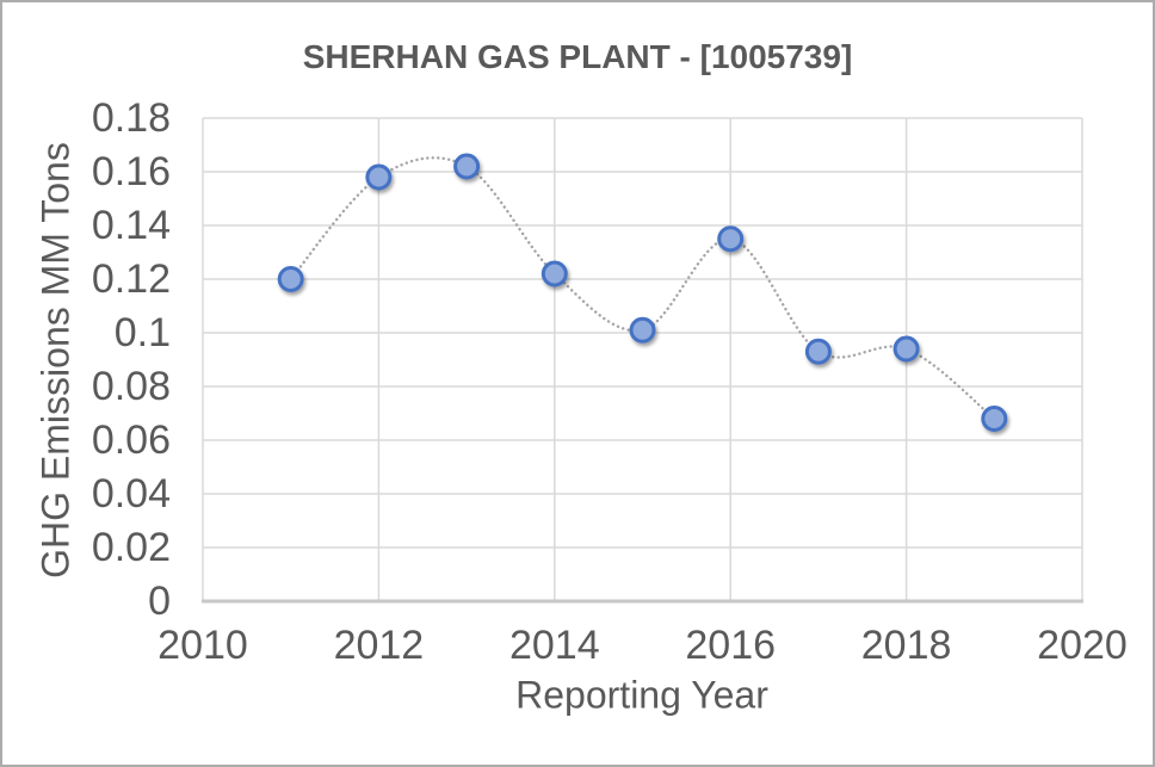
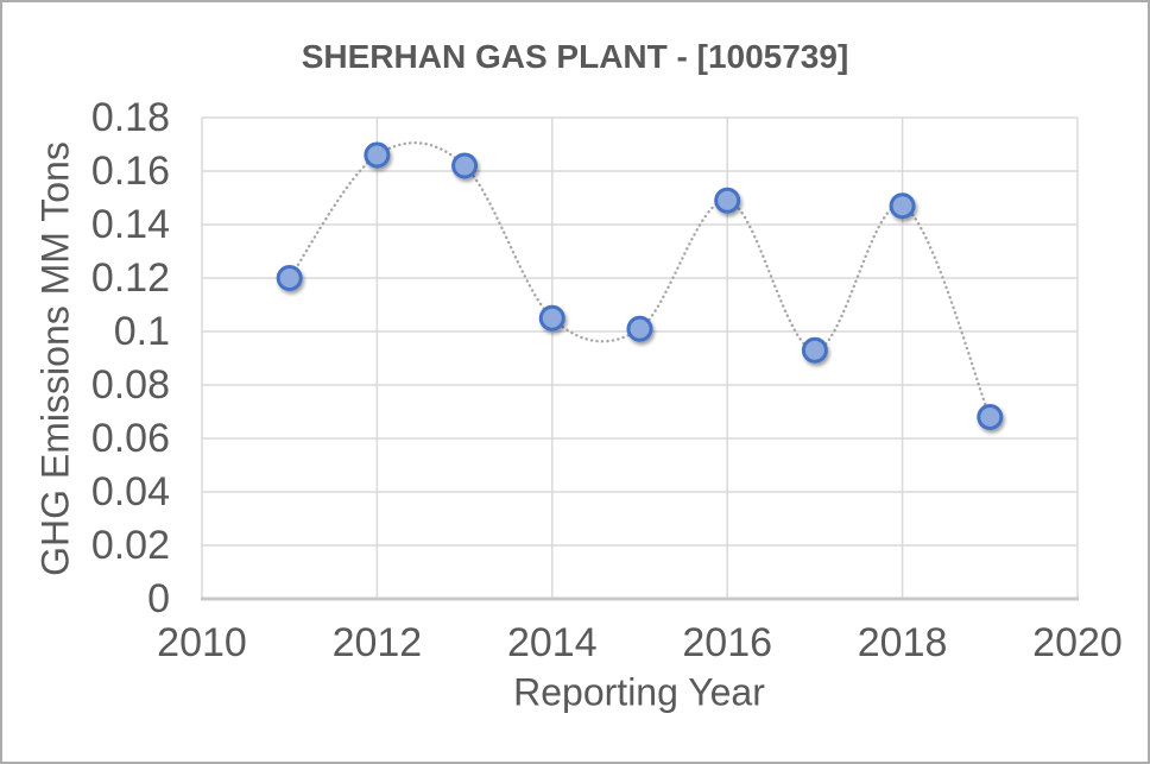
2012: 0.158 -> 0.166
2014: 0.122 -> 0.105
2016: 0.135 -> 0.149
2018: 0.094 -> 0.147
